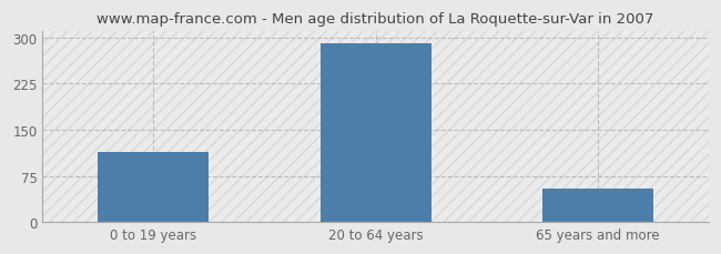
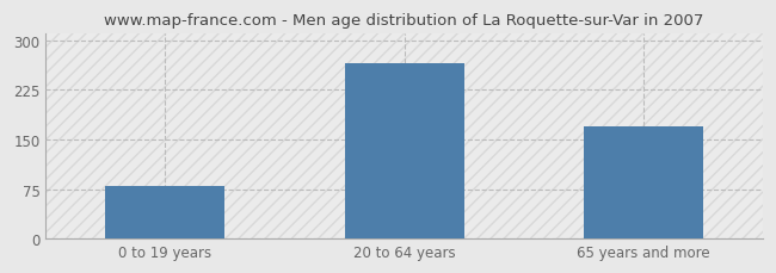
0 to 19 years: 113 -> 80
20 to 64 years: 291 -> 266
65 years and more: 55 -> 170
